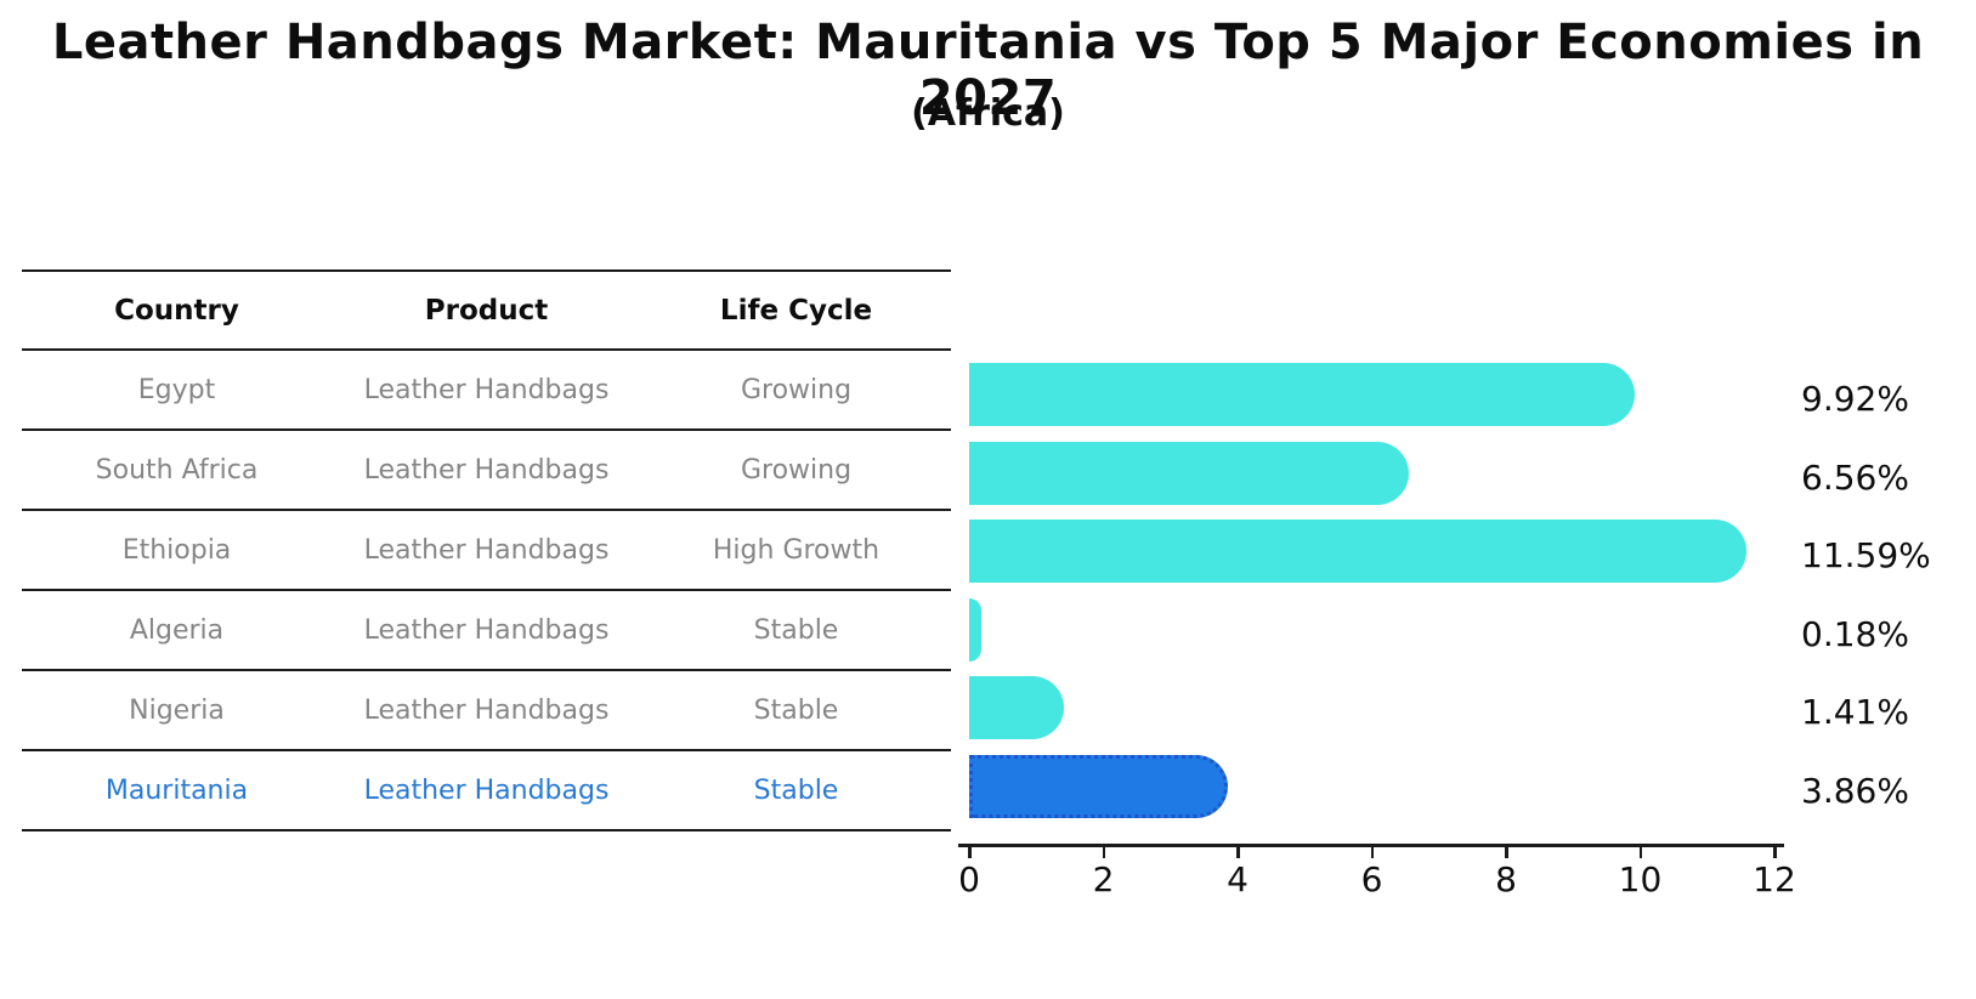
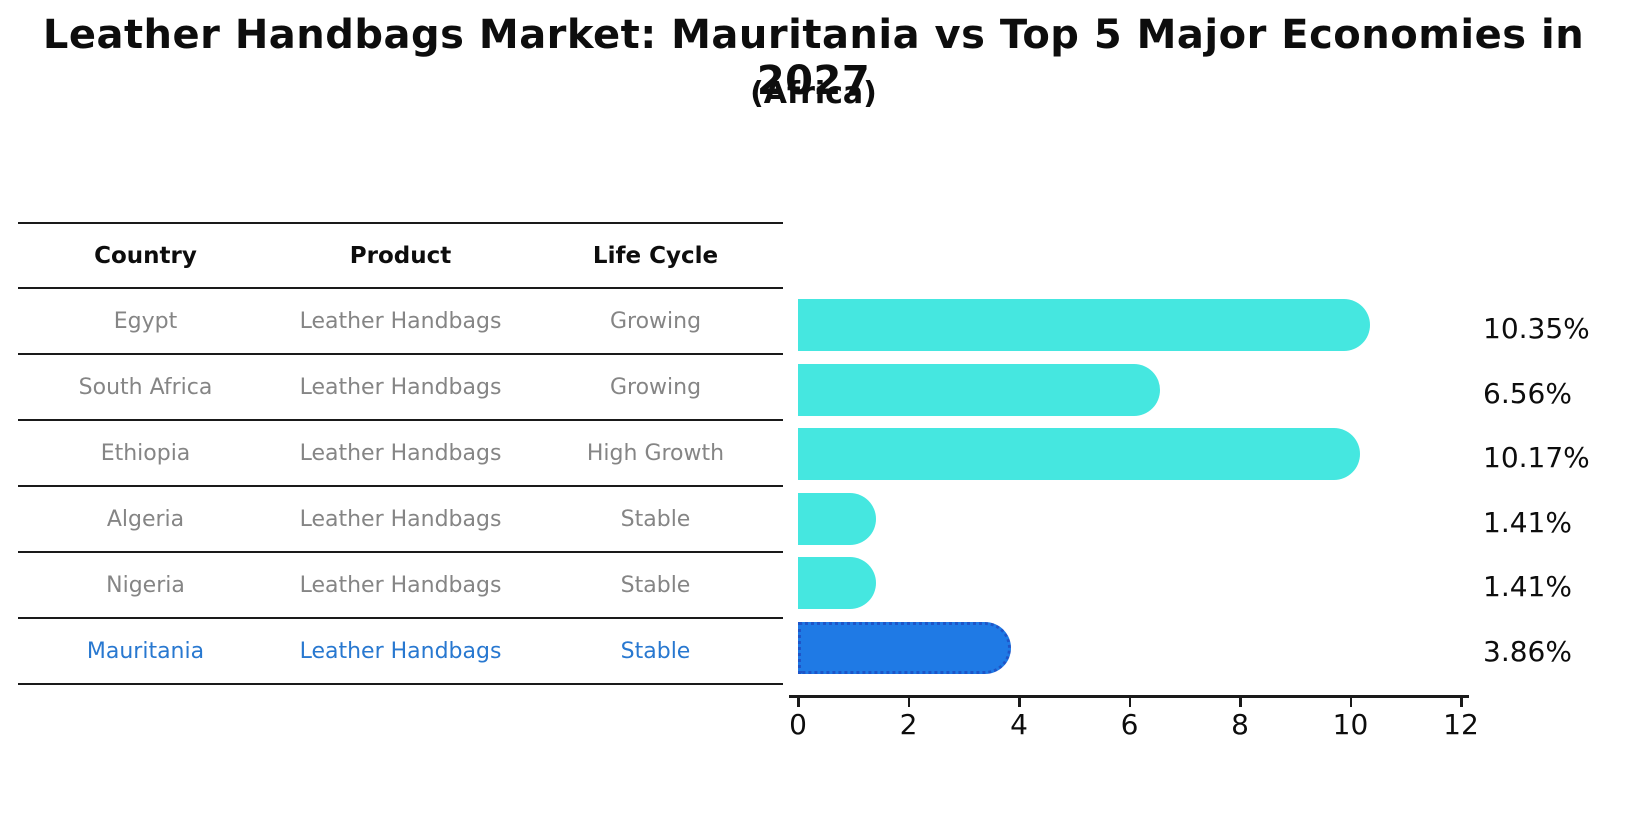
Egypt: 9.92% -> 10.35%
Ethiopia: 11.59% -> 10.17%
Algeria: 0.18% -> 1.41%
